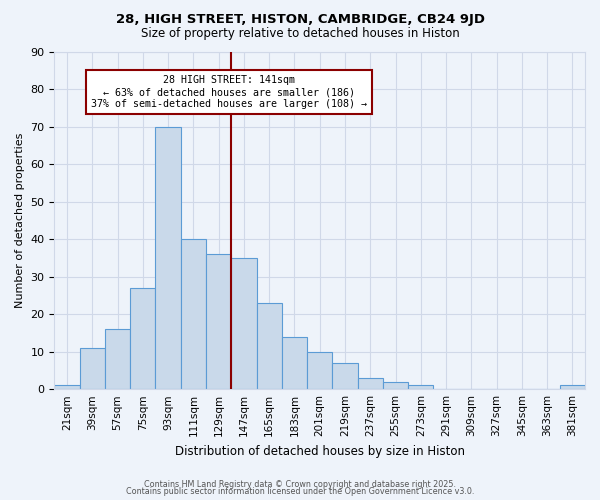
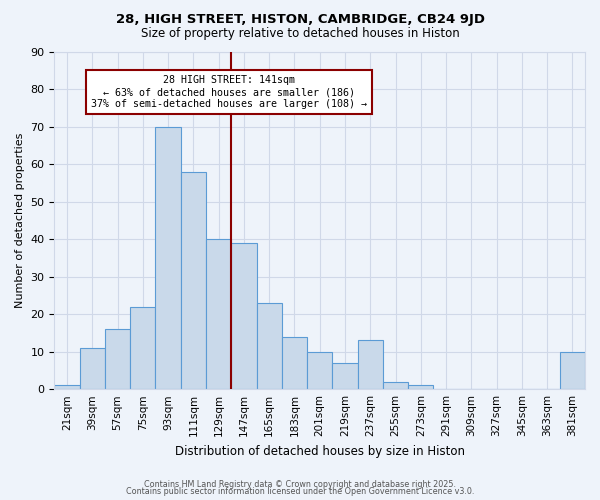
75sqm: 27 -> 22
111sqm: 40 -> 58
129sqm: 36 -> 40
147sqm: 35 -> 39
237sqm: 3 -> 13
381sqm: 1 -> 10
